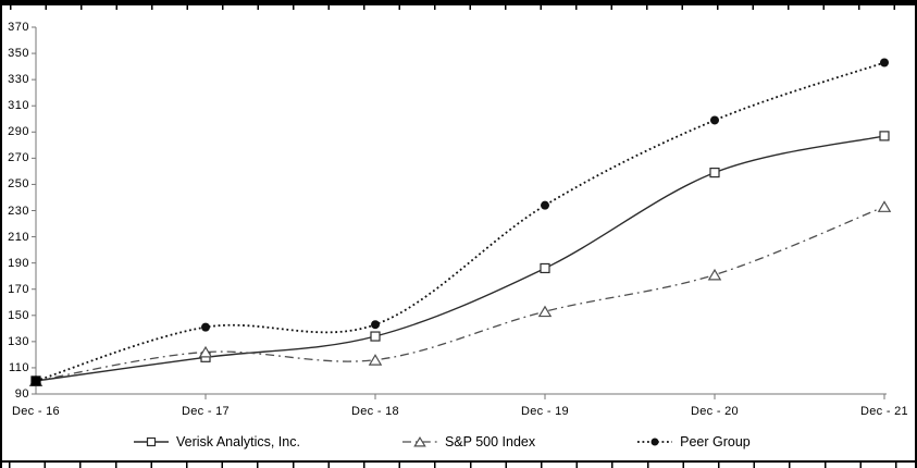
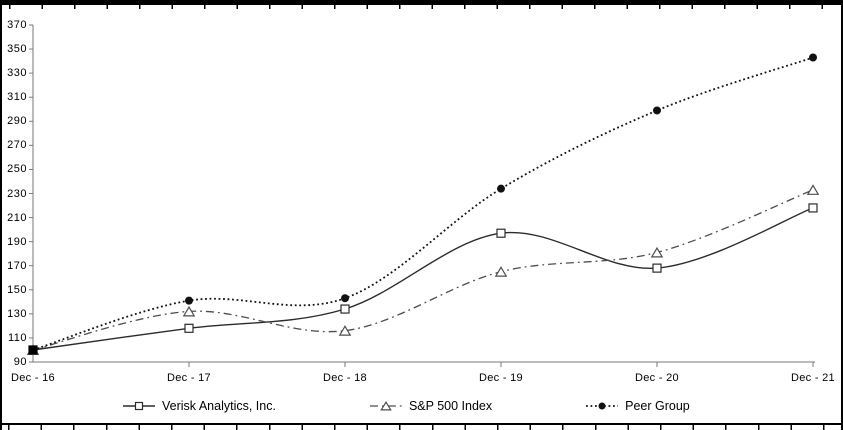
S&P 500 Index/Dec - 17: 122 -> 132
Verisk Analytics, Inc./Dec - 19: 186 -> 197
S&P 500 Index/Dec - 19: 153 -> 165
Verisk Analytics, Inc./Dec - 20: 259 -> 168
Verisk Analytics, Inc./Dec - 21: 287 -> 218
